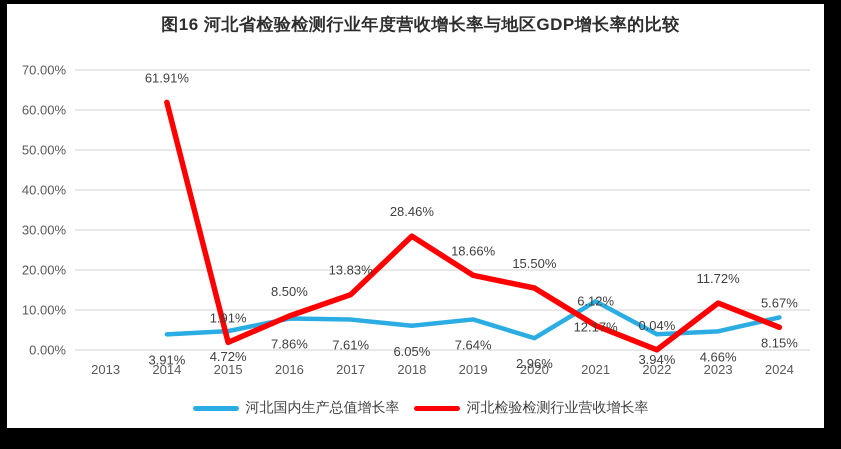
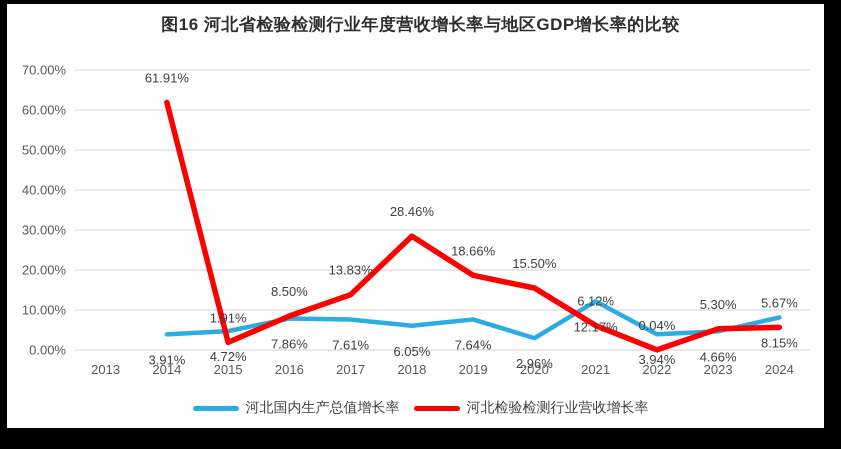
河北检验检测行业营收增长率/2023: 11.72% -> 5.30%
